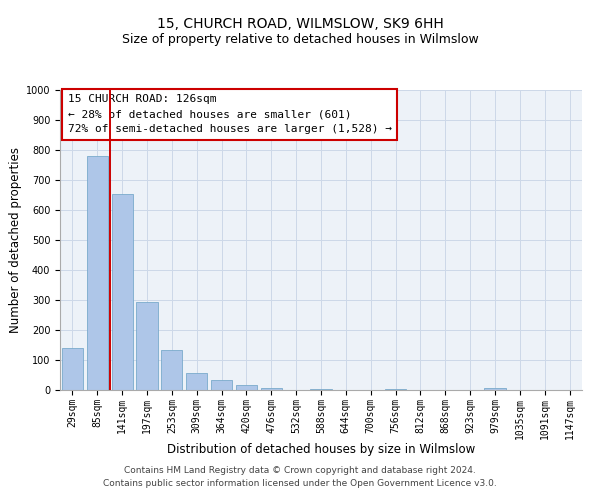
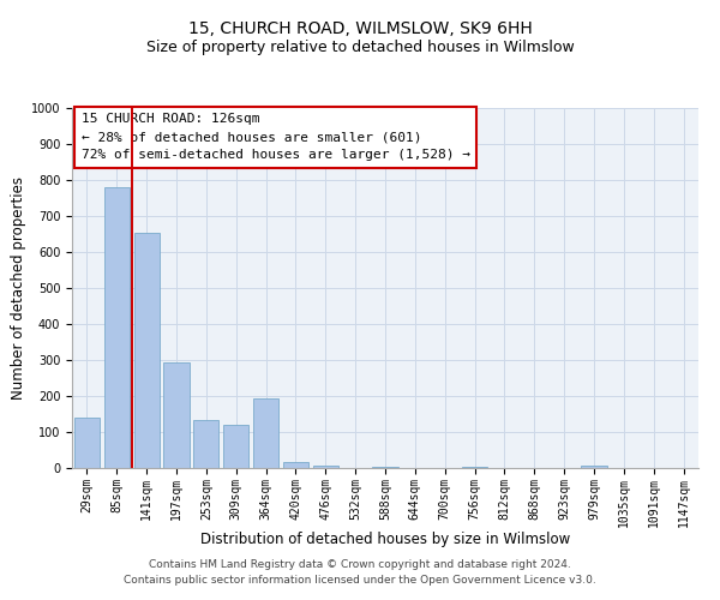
309sqm: 57 -> 120
364sqm: 33 -> 195
